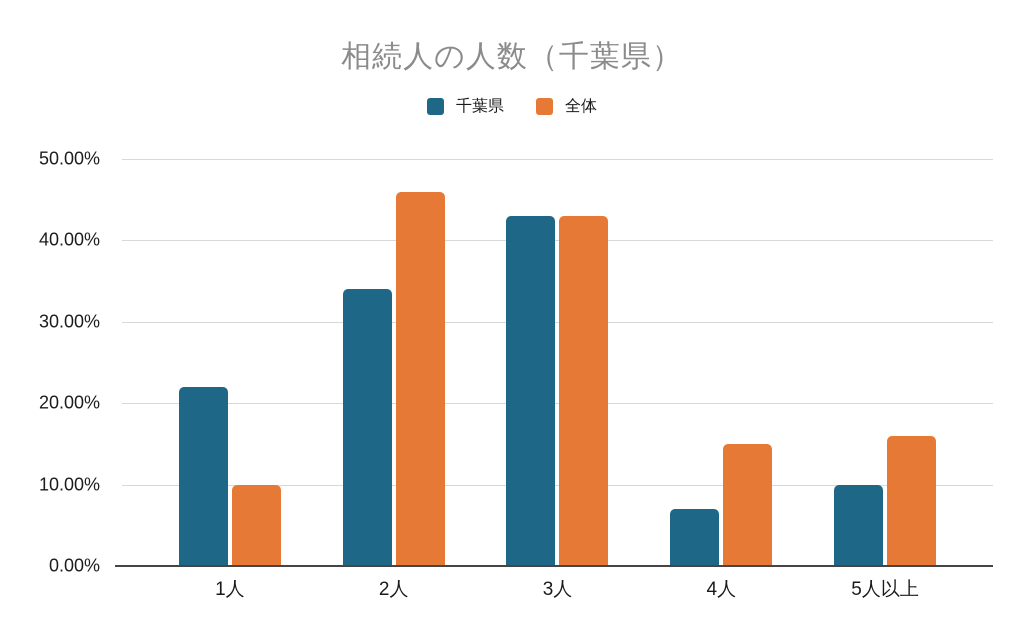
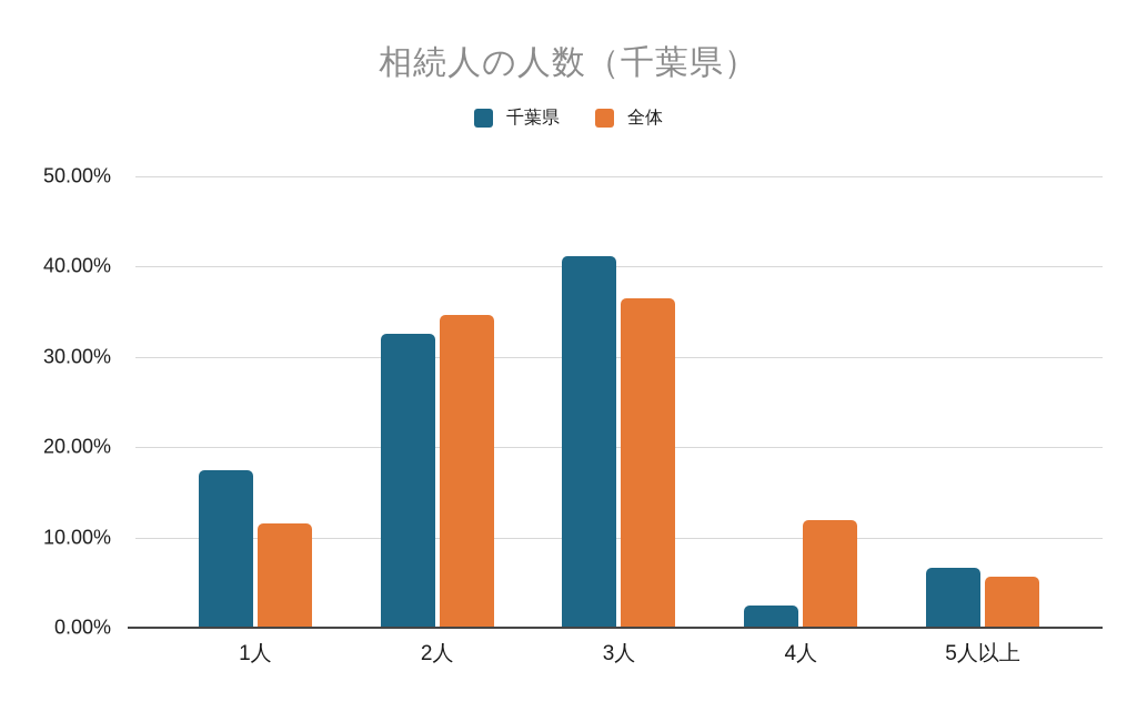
千葉県/1人: 22% -> 17%
全体/1人: 10% -> 12%
千葉県/2人: 34% -> 32%
全体/2人: 46% -> 35%
千葉県/3人: 43% -> 41%
全体/3人: 43% -> 36%
千葉県/4人: 7% -> 2%
全体/4人: 15% -> 12%
千葉県/5人以上: 10% -> 7%
全体/5人以上: 16% -> 6%
